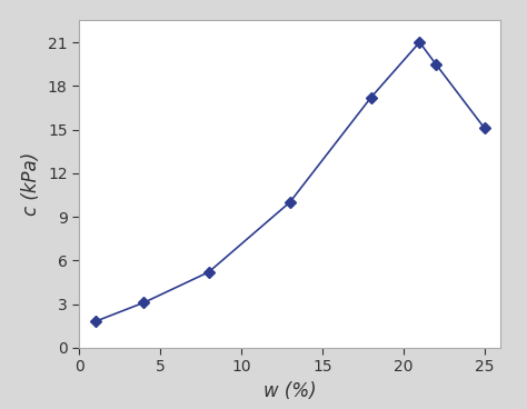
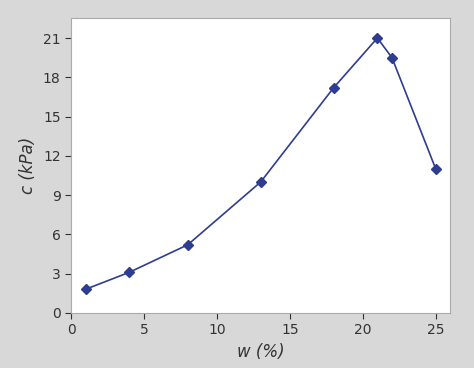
25: 15.1 -> 11.0
